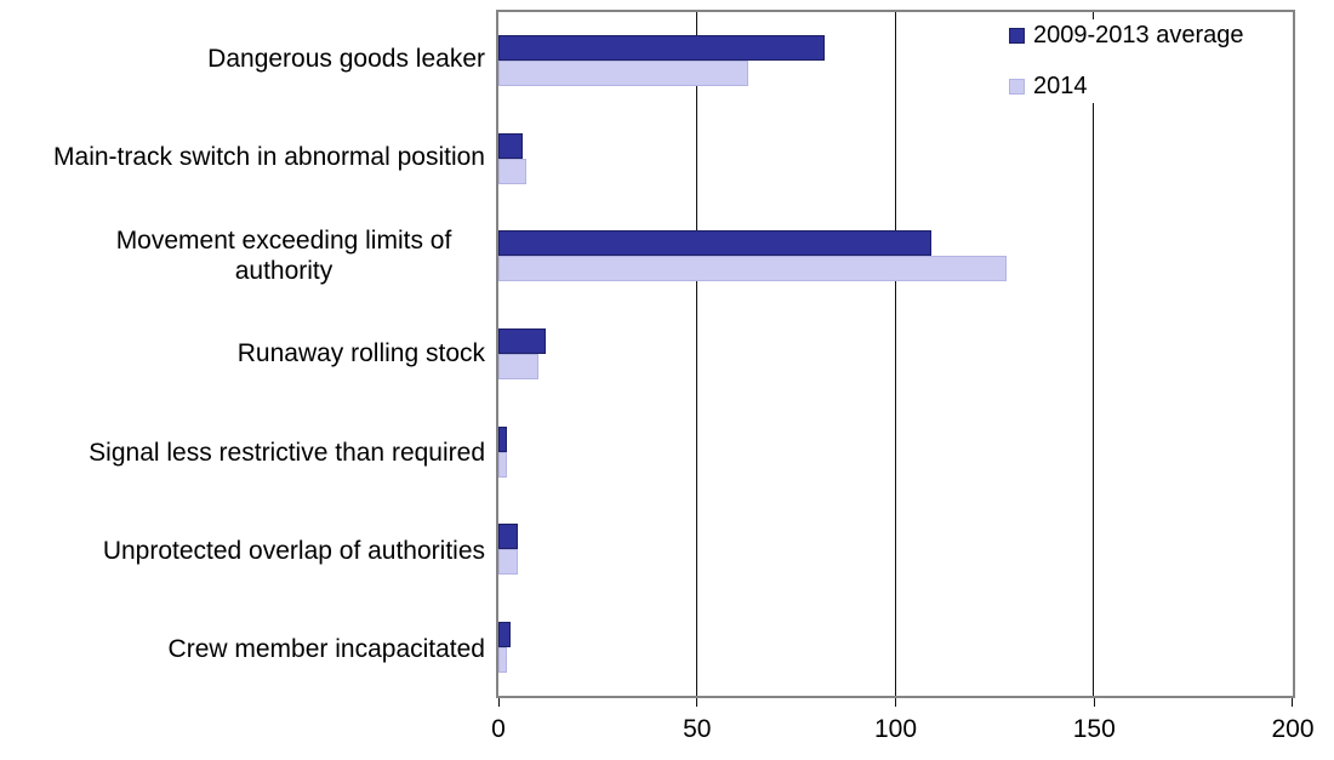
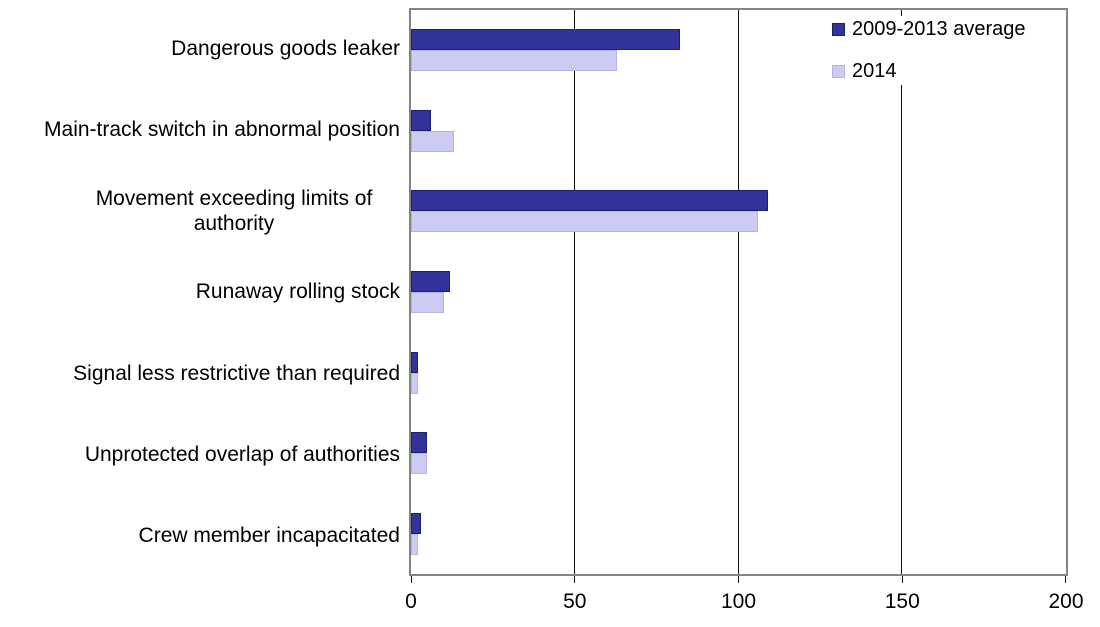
2014/Main-track switch in abnormal position: 7 -> 13
2014/Movement exceeding limits of authority: 128 -> 106
